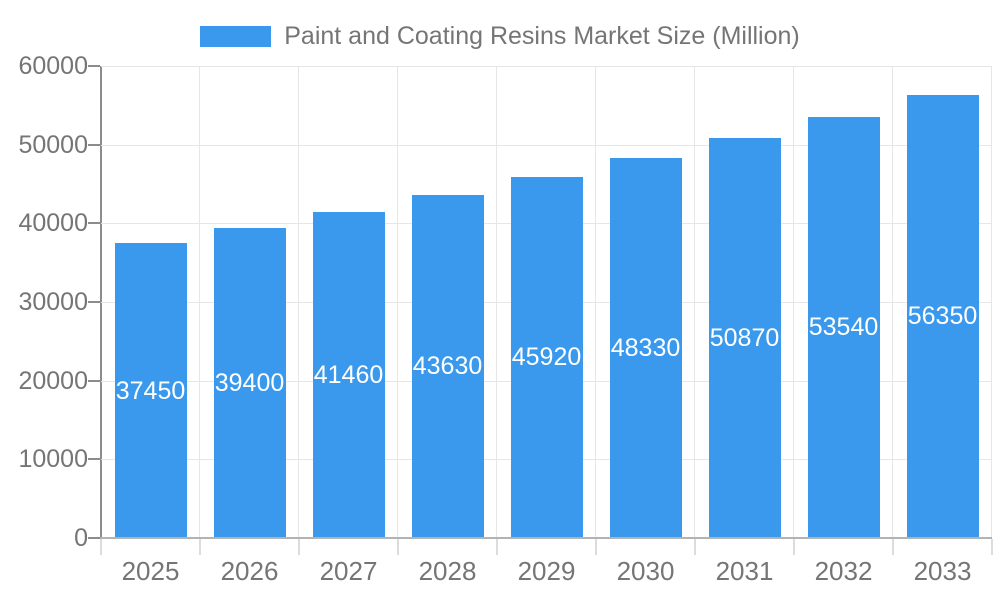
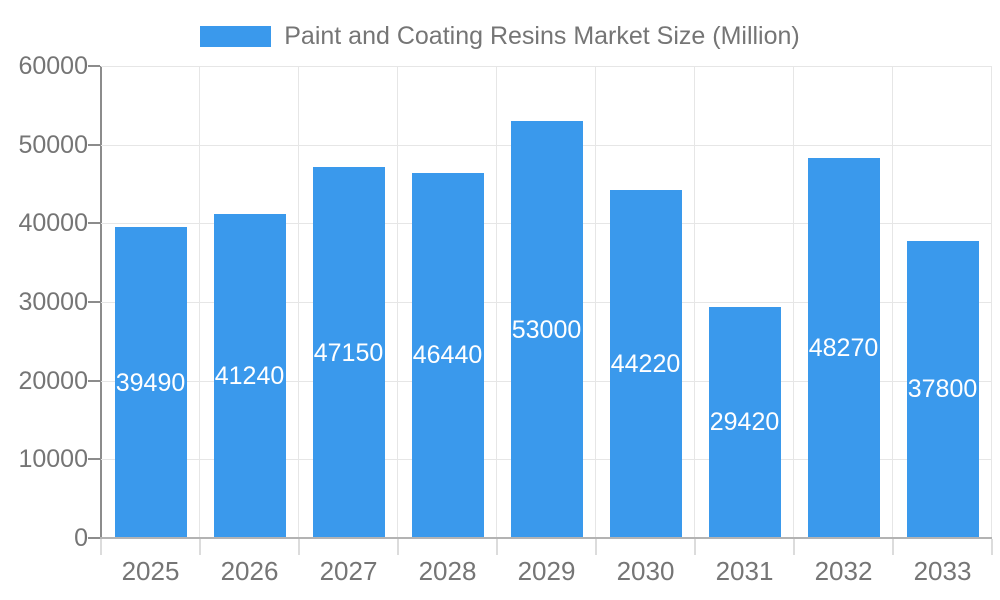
2025: 37450 -> 39490
2026: 39400 -> 41240
2027: 41460 -> 47150
2028: 43630 -> 46440
2029: 45920 -> 53000
2030: 48330 -> 44220
2031: 50870 -> 29420
2032: 53540 -> 48270
2033: 56350 -> 37800
